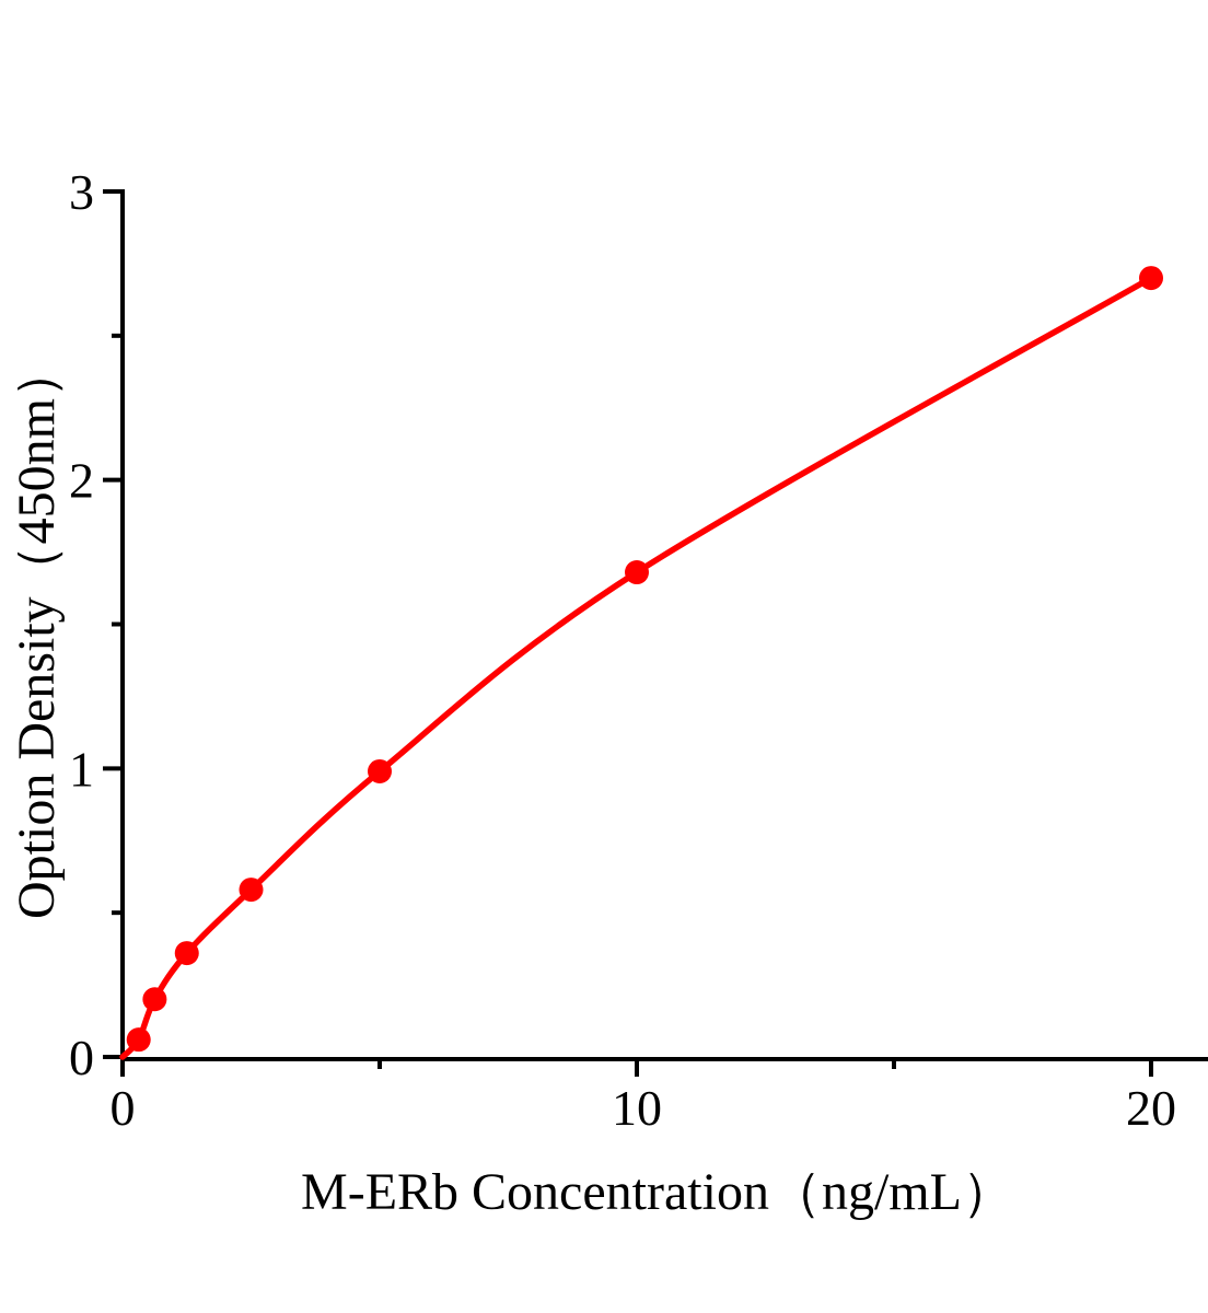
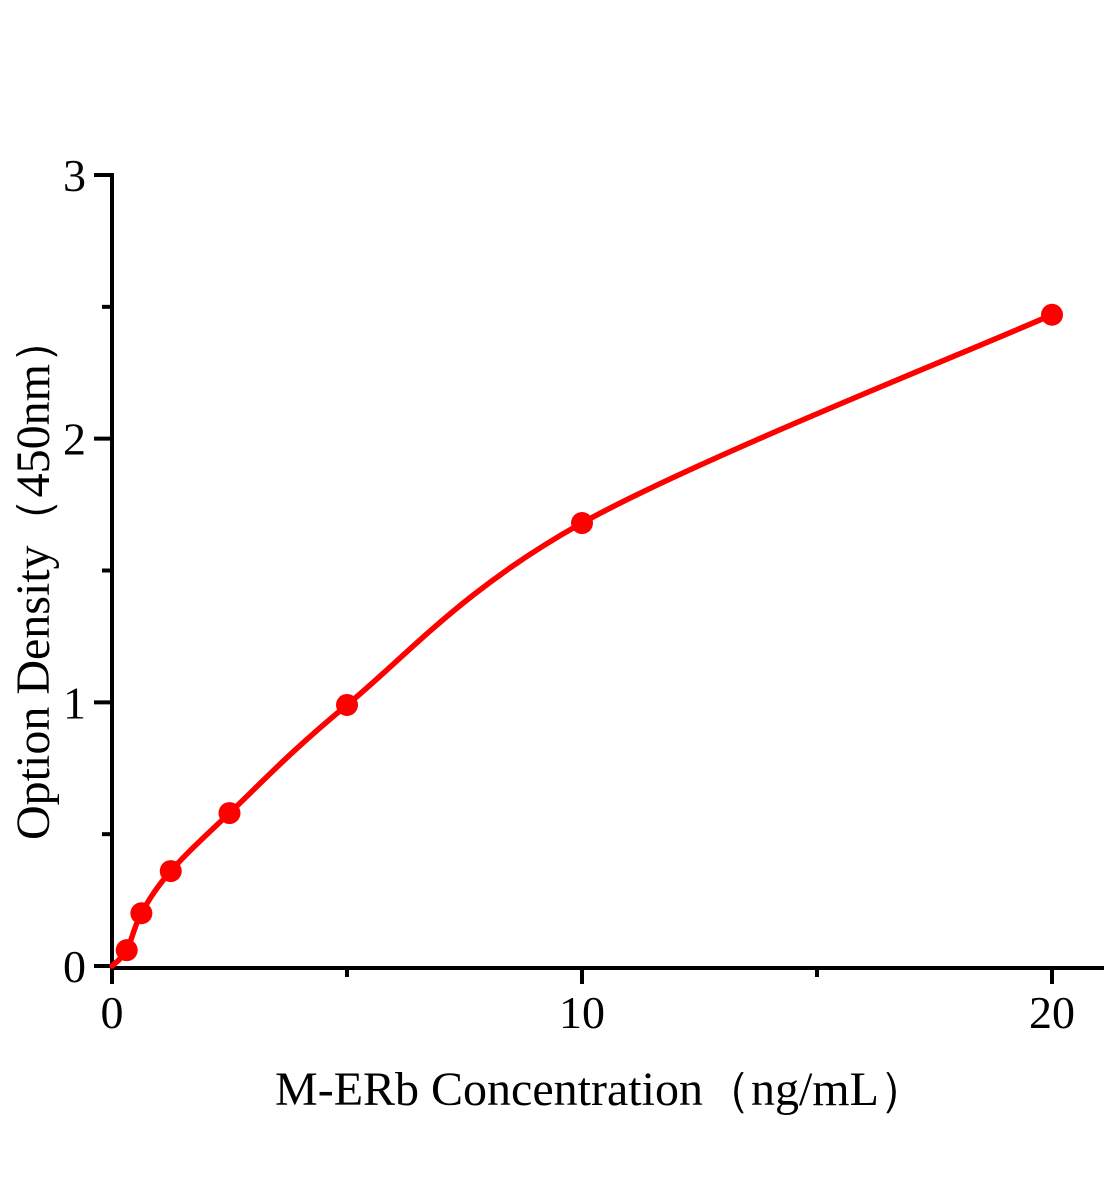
20: 2.70 -> 2.47
